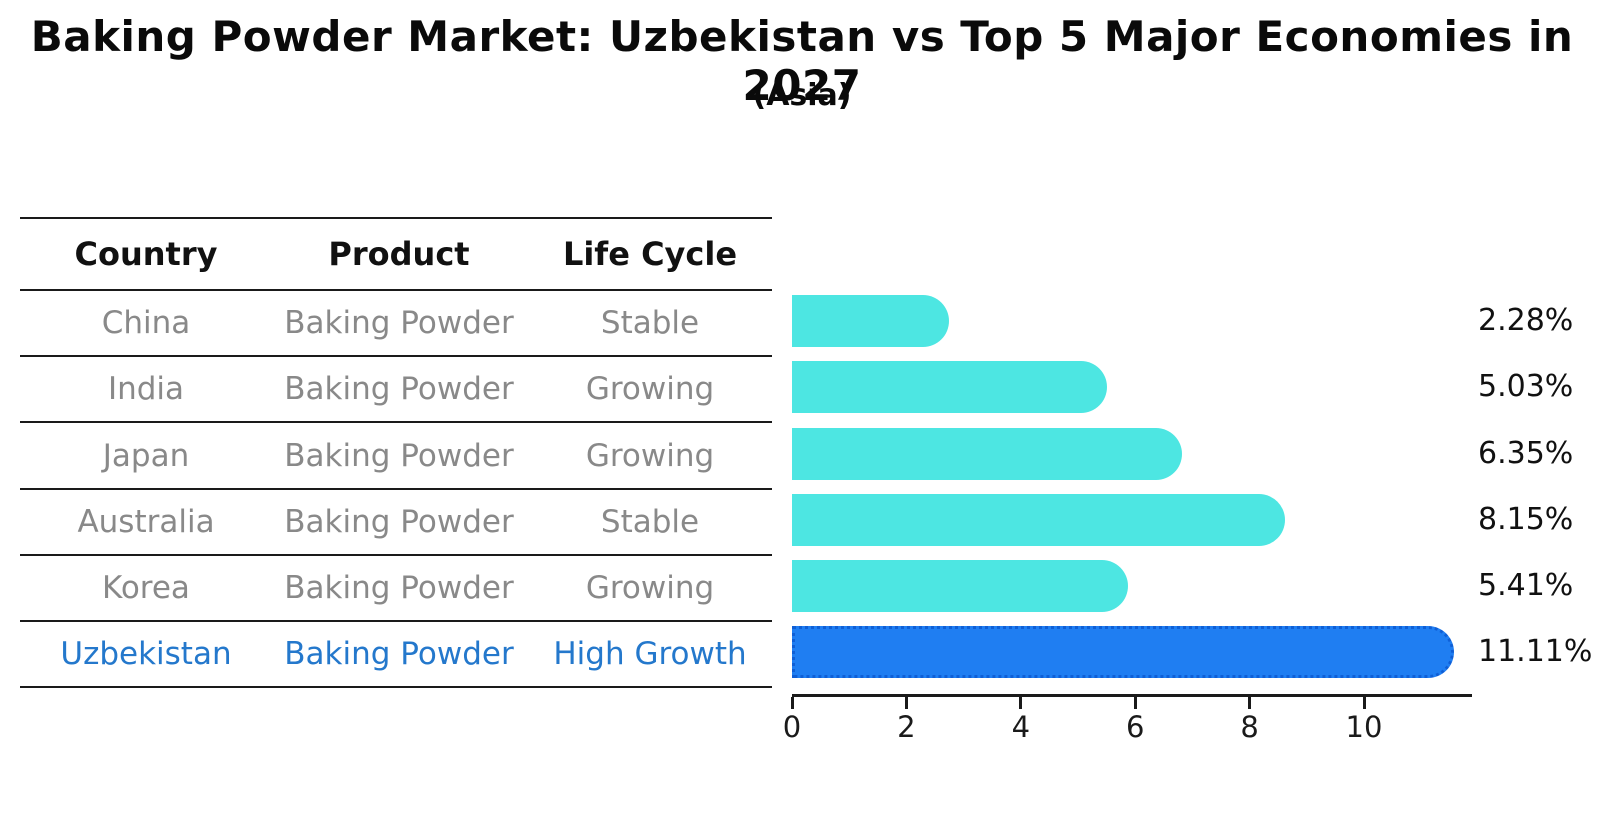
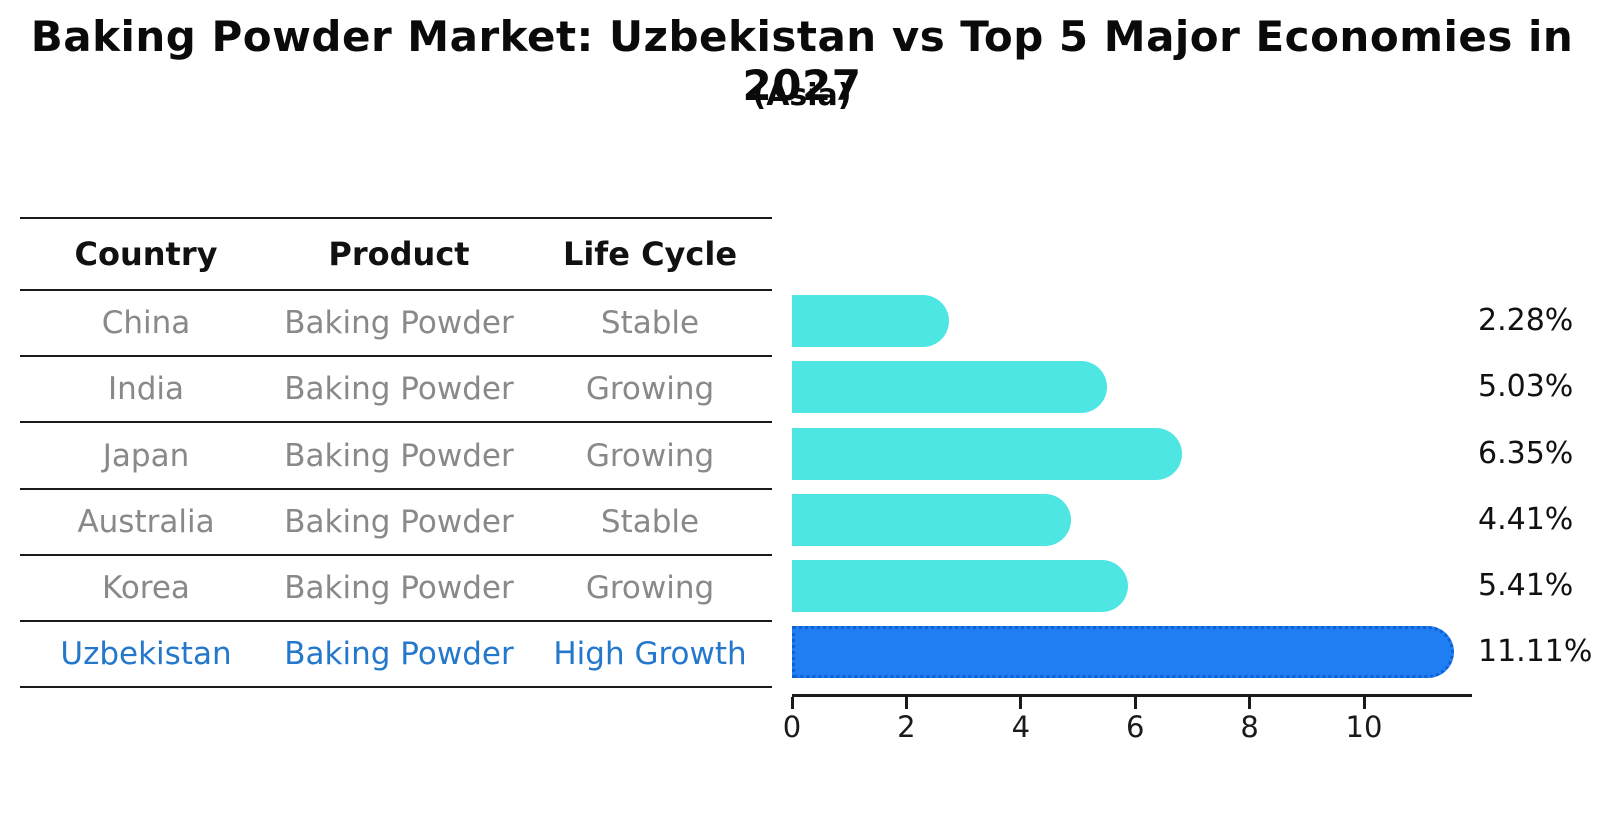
Australia: 8.15% -> 4.41%
